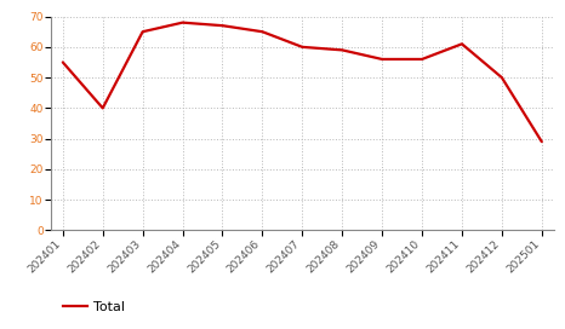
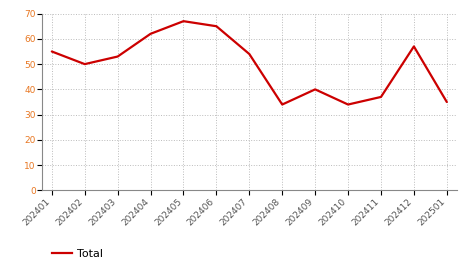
202402: 40 -> 50
202403: 65 -> 53
202404: 68 -> 62
202407: 60 -> 54
202408: 59 -> 34
202409: 56 -> 40
202410: 56 -> 34
202411: 61 -> 37
202412: 50 -> 57
202501: 29 -> 35
